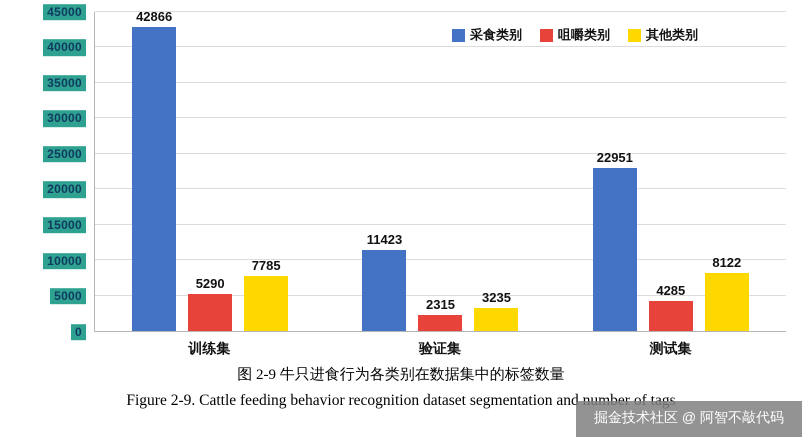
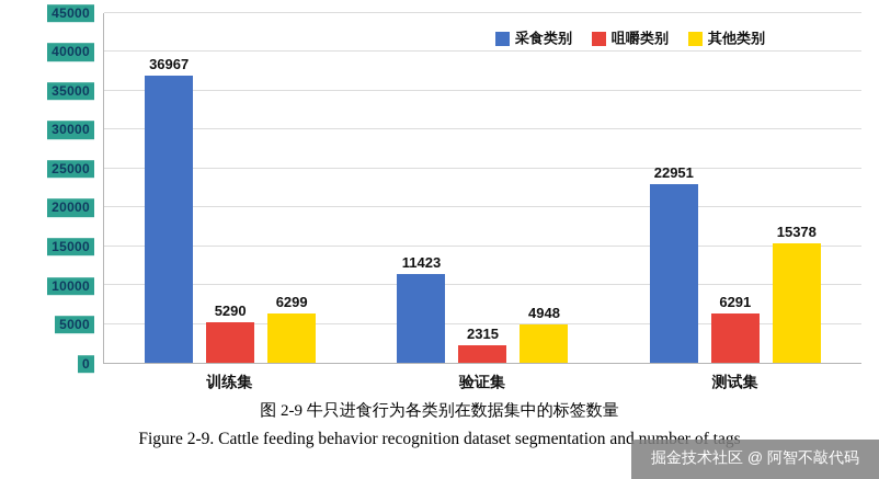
采食类别/训练集: 42866 -> 36967
其他类别/训练集: 7785 -> 6299
其他类别/验证集: 3235 -> 4948
咀嚼类别/测试集: 4285 -> 6291
其他类别/测试集: 8122 -> 15378
